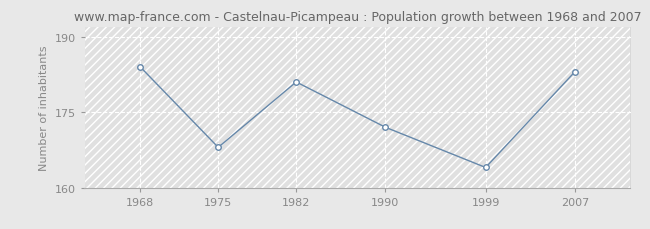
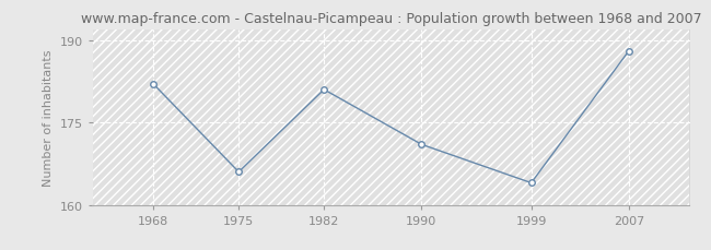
1968: 184 -> 182
1975: 168 -> 166
1990: 172 -> 171
2007: 183 -> 188
